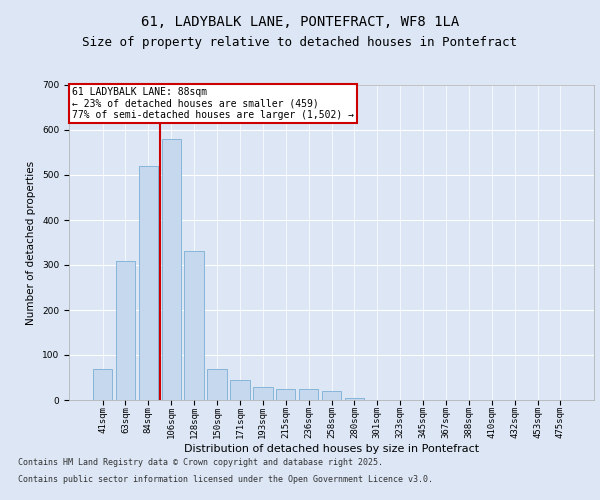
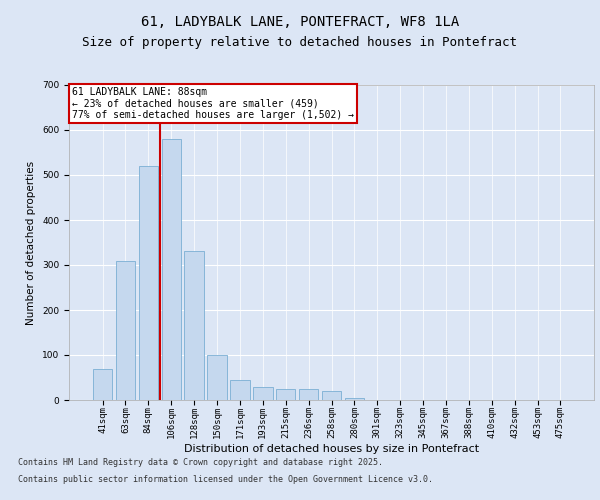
150sqm: 70 -> 100
